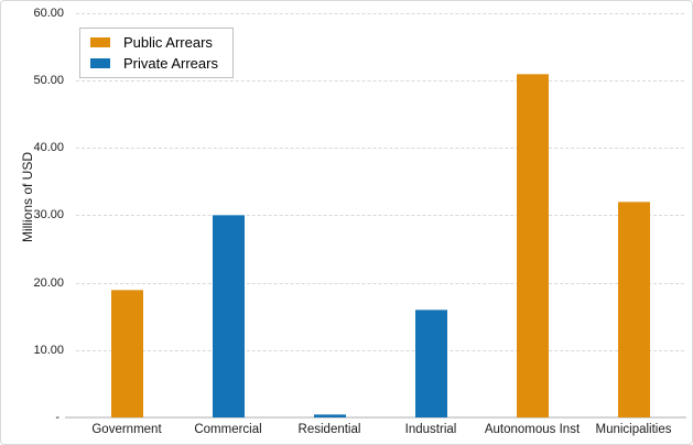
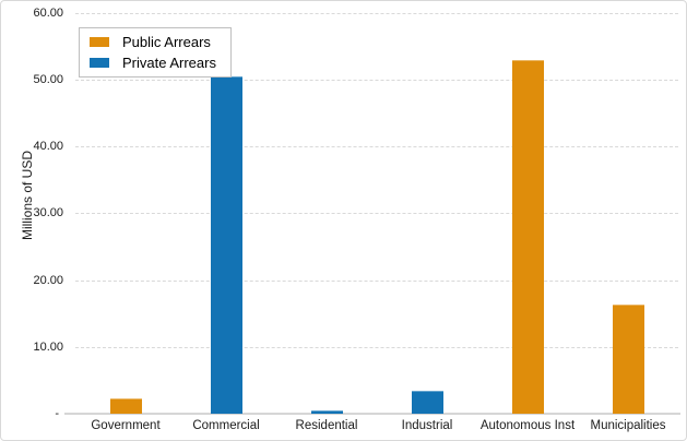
Public Arrears/Government: 19 -> 2
Private Arrears/Commercial: 30 -> 50
Private Arrears/Industrial: 16 -> 3
Public Arrears/Autonomous Inst: 51 -> 53
Public Arrears/Municipalities: 32 -> 16
